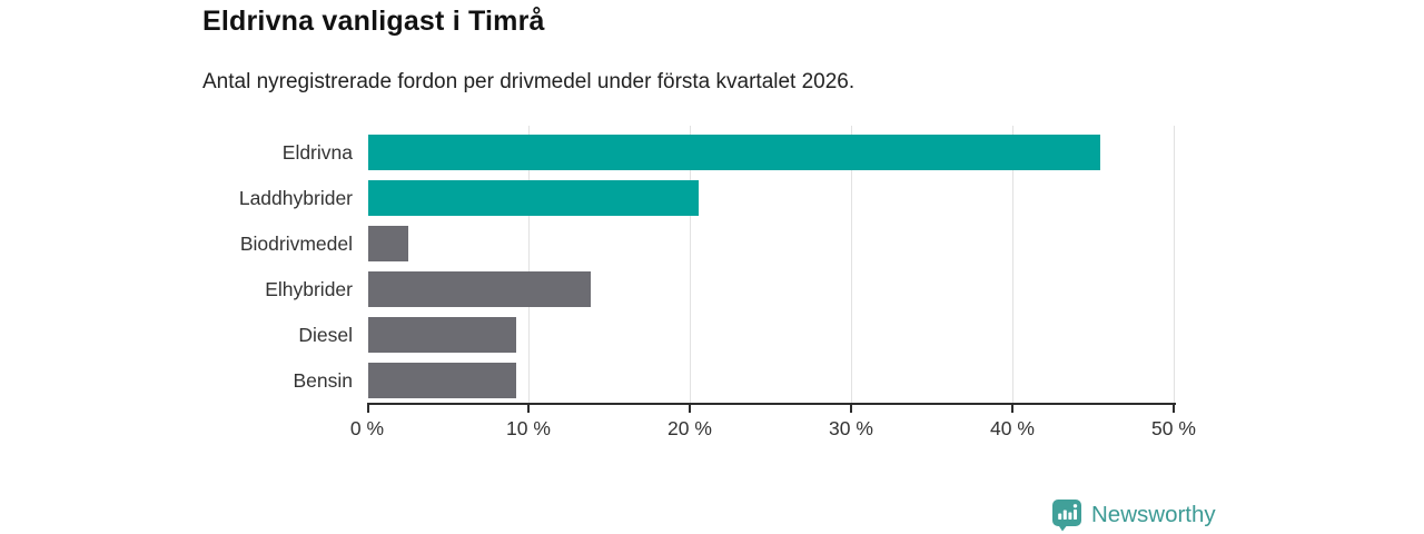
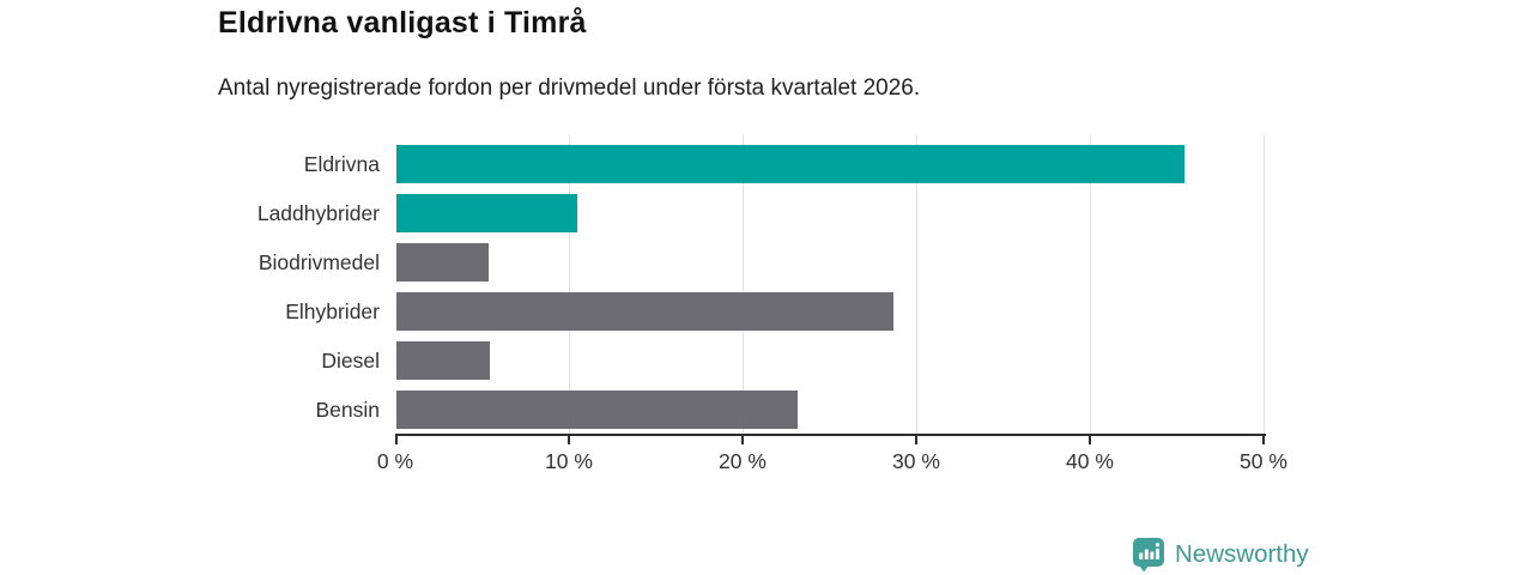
Laddhybrider: 20.5% -> 10.4%
Biodrivmedel: 2.5% -> 5.3%
Elhybrider: 13.8% -> 28.6%
Diesel: 9.2% -> 5.4%
Bensin: 9.2% -> 23.1%
